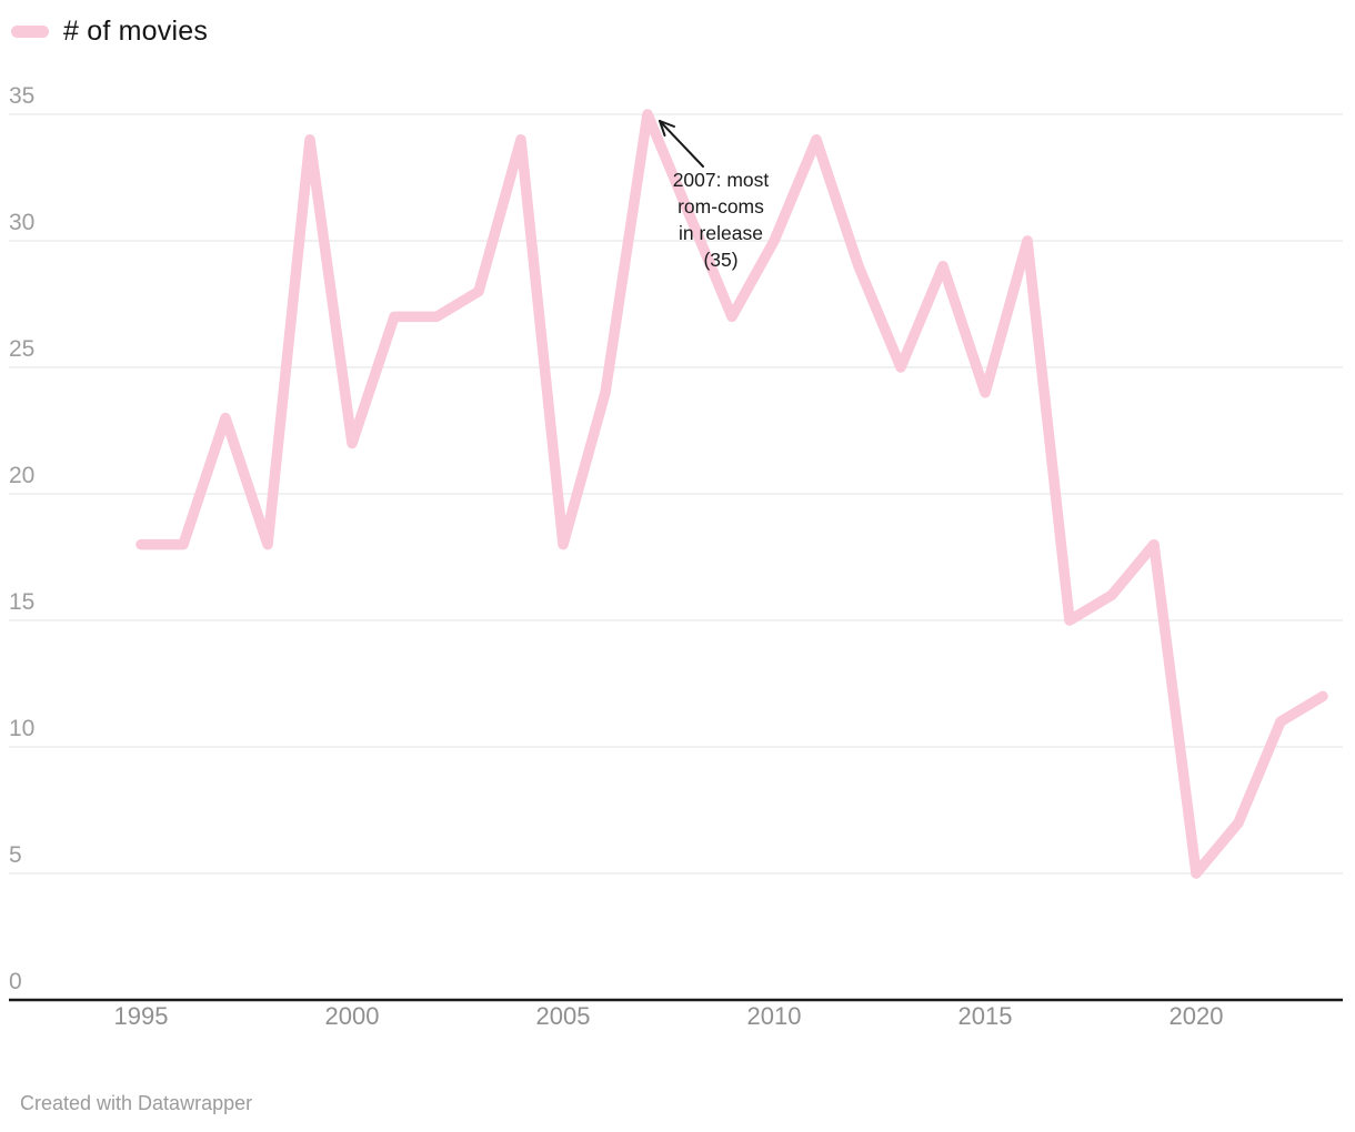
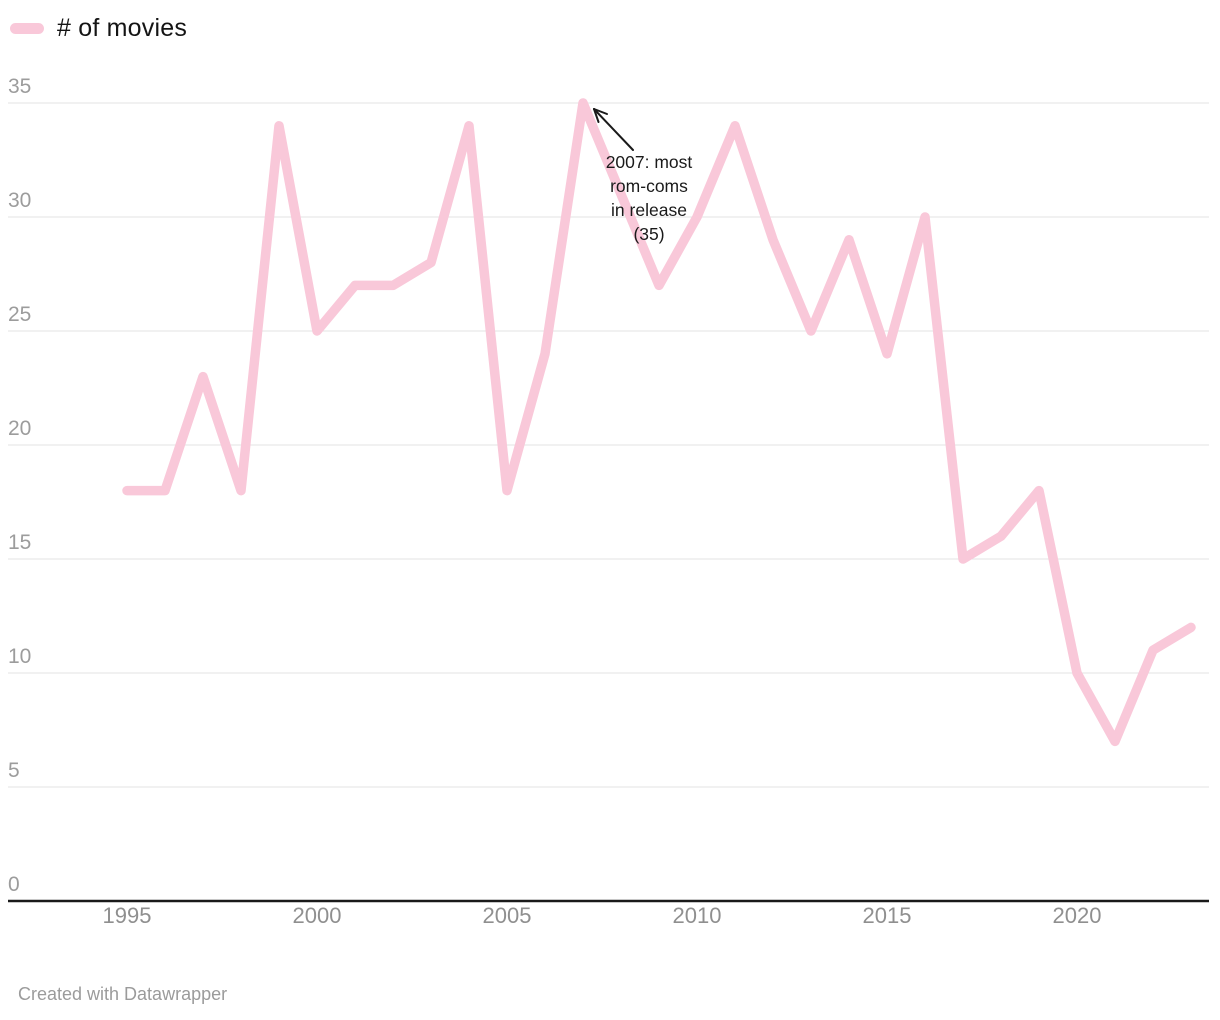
2000: 22 -> 25
2020: 5 -> 10
